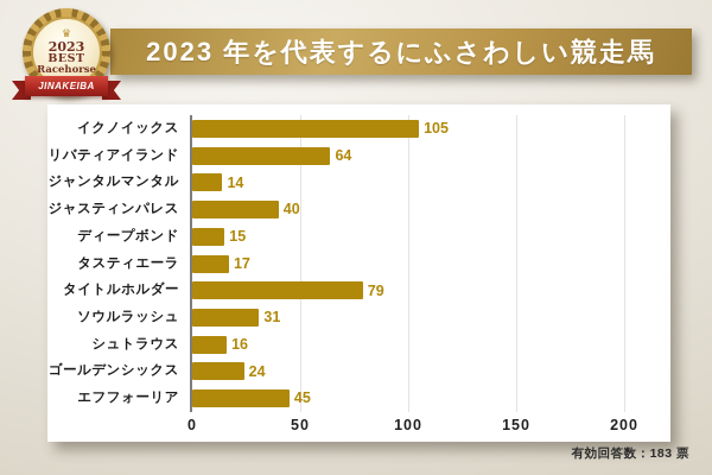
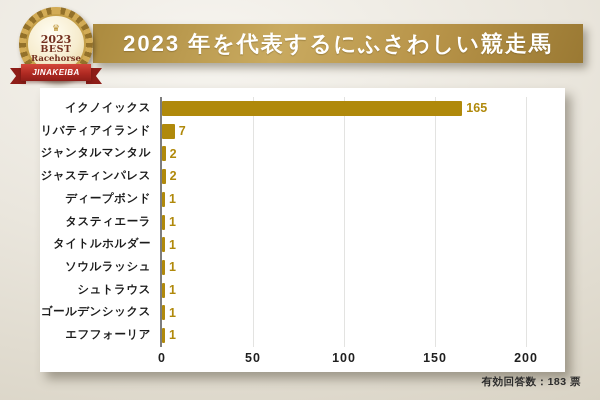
イクノイックス: 105 -> 165
リバティアイランド: 64 -> 7
ジャンタルマンタル: 14 -> 2
ジャスティンパレス: 40 -> 2
ディープボンド: 15 -> 1
タスティエーラ: 17 -> 1
タイトルホルダー: 79 -> 1
ソウルラッシュ: 31 -> 1
シュトラウス: 16 -> 1
ゴールデンシックス: 24 -> 1
エフフォーリア: 45 -> 1
